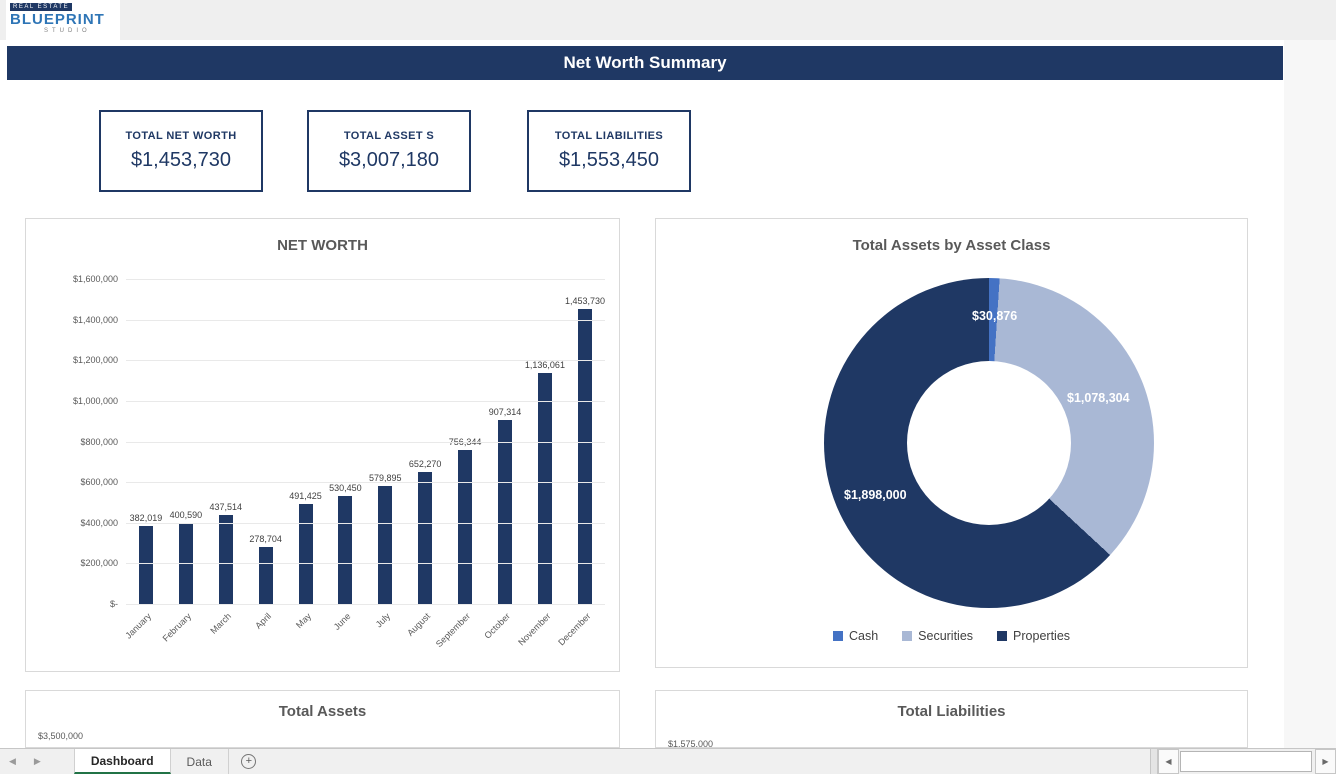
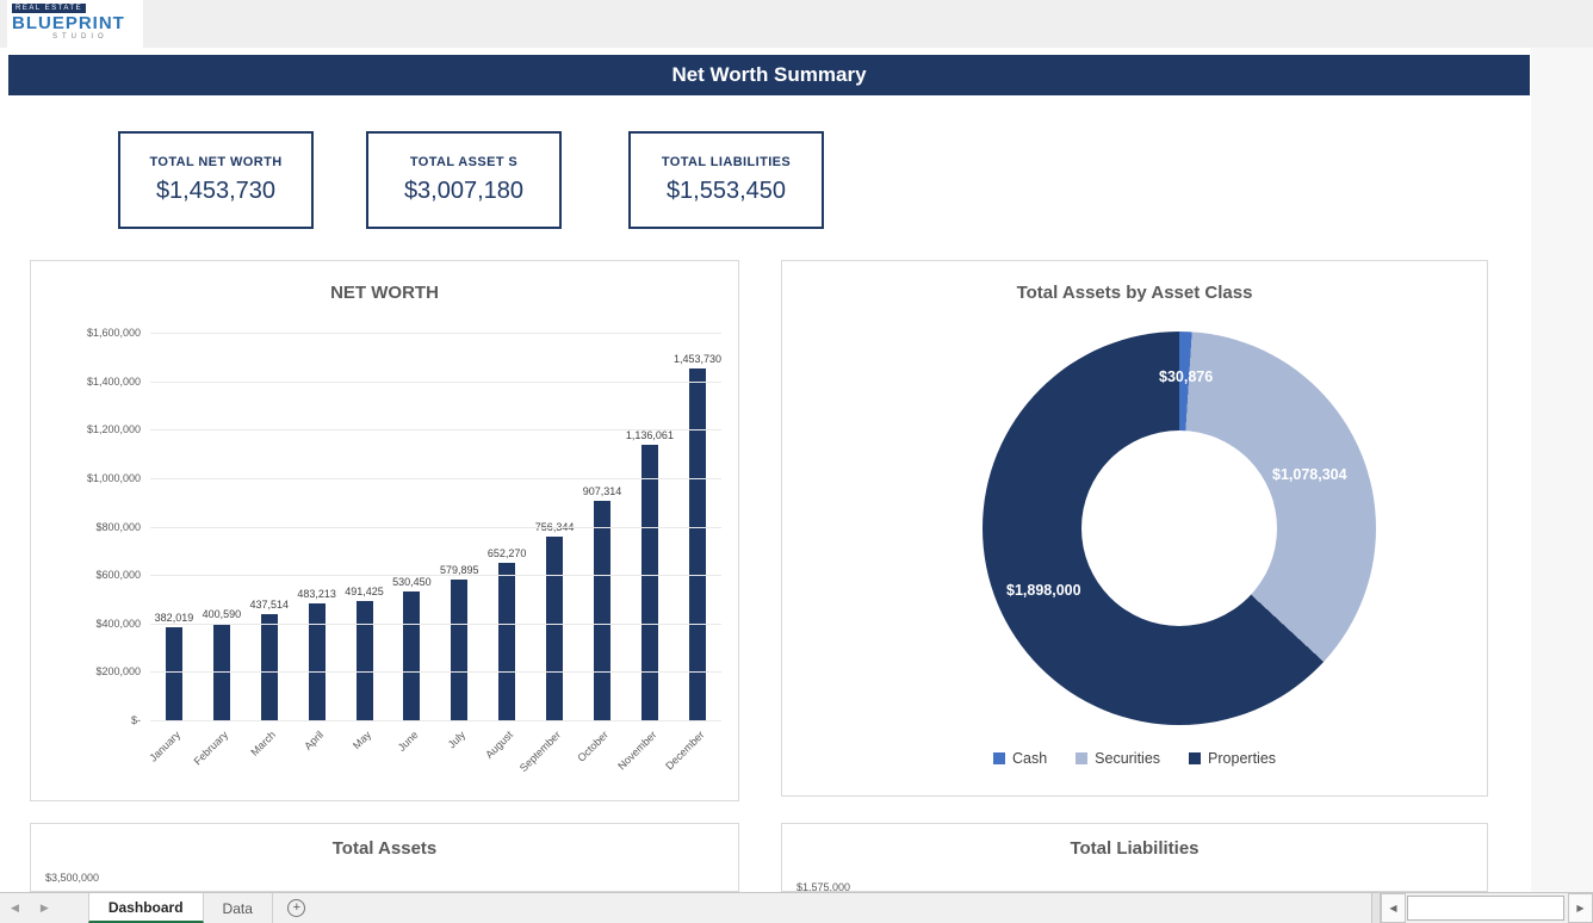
NET WORTH/April: 278,704 -> 483,213
